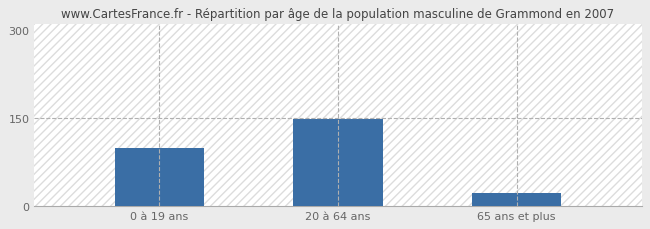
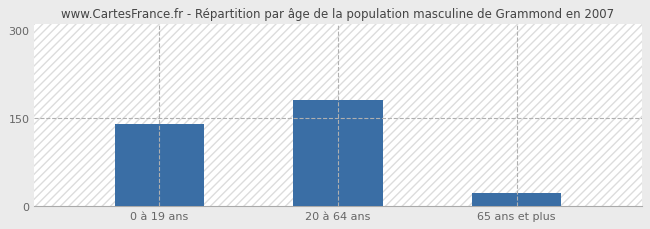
0 à 19 ans: 98 -> 140
20 à 64 ans: 148 -> 181
